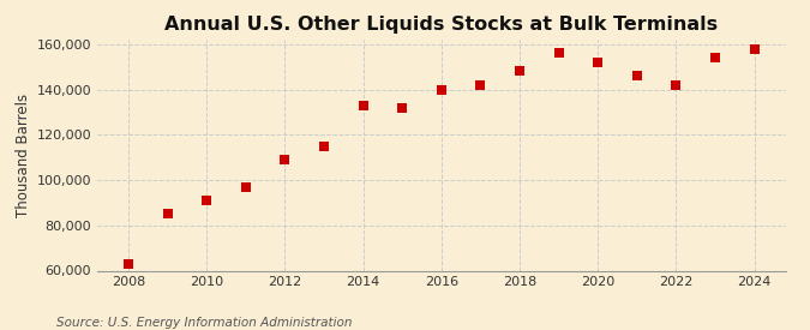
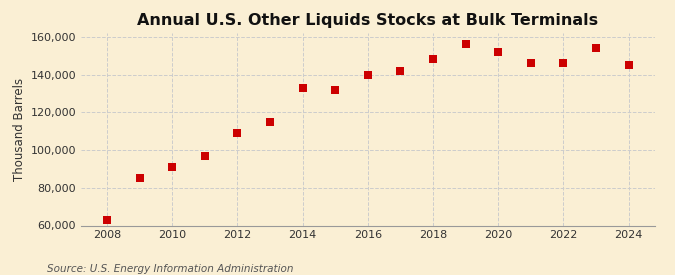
2022: 142,000 -> 146,000
2024: 158,000 -> 145,000
